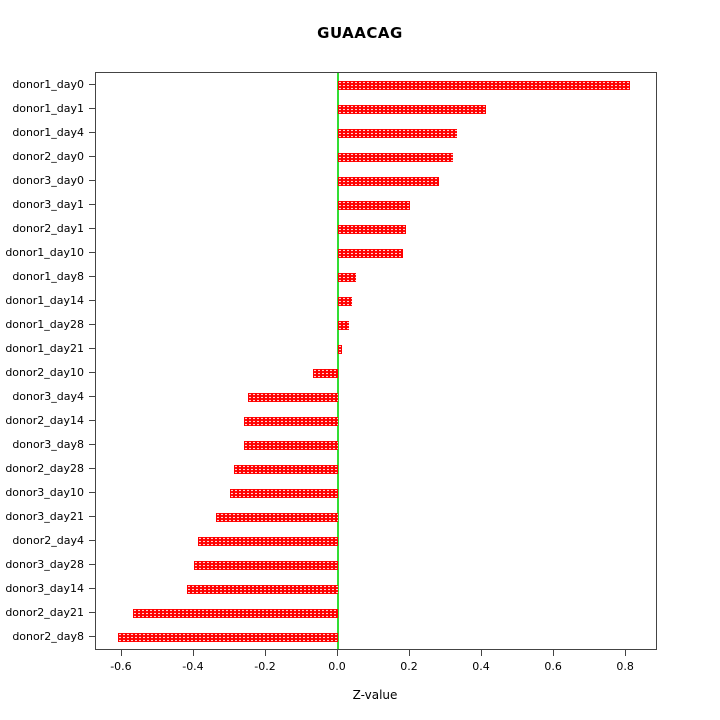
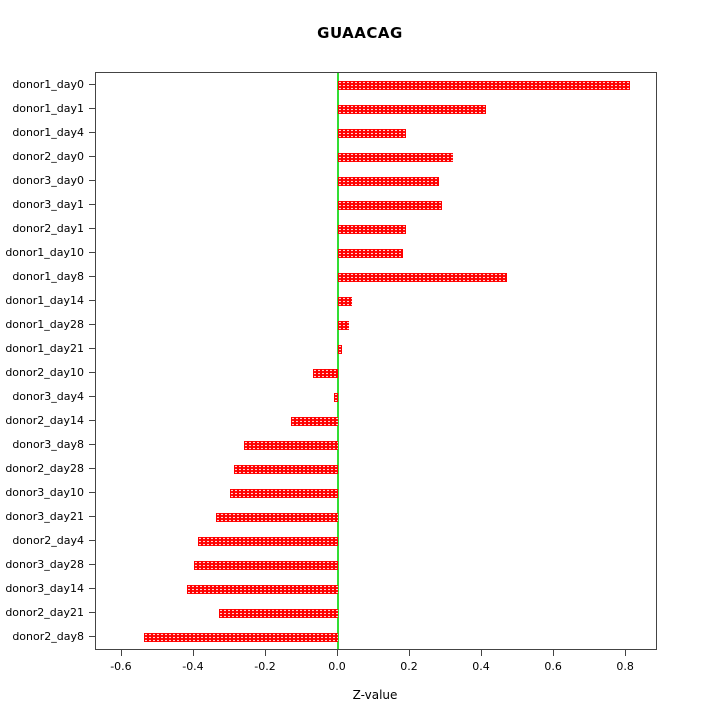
donor1_day4: 0.33 -> 0.19
donor3_day1: 0.20 -> 0.29
donor1_day8: 0.05 -> 0.47
donor3_day4: -0.25 -> -0.01
donor2_day14: -0.26 -> -0.13
donor2_day21: -0.57 -> -0.33
donor2_day8: -0.61 -> -0.54
